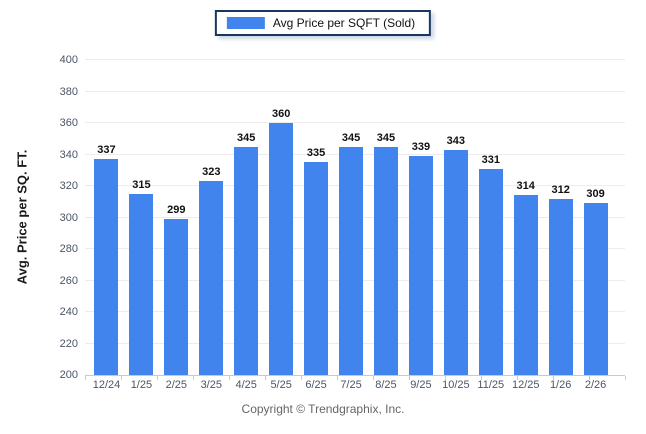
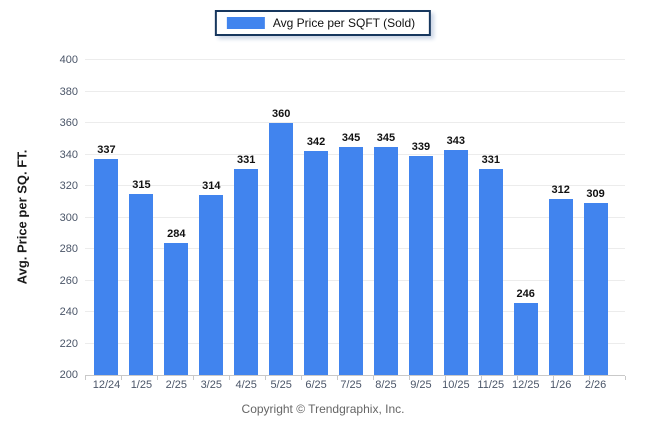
2/25: 299 -> 284
3/25: 323 -> 314
4/25: 345 -> 331
6/25: 335 -> 342
12/25: 314 -> 246
